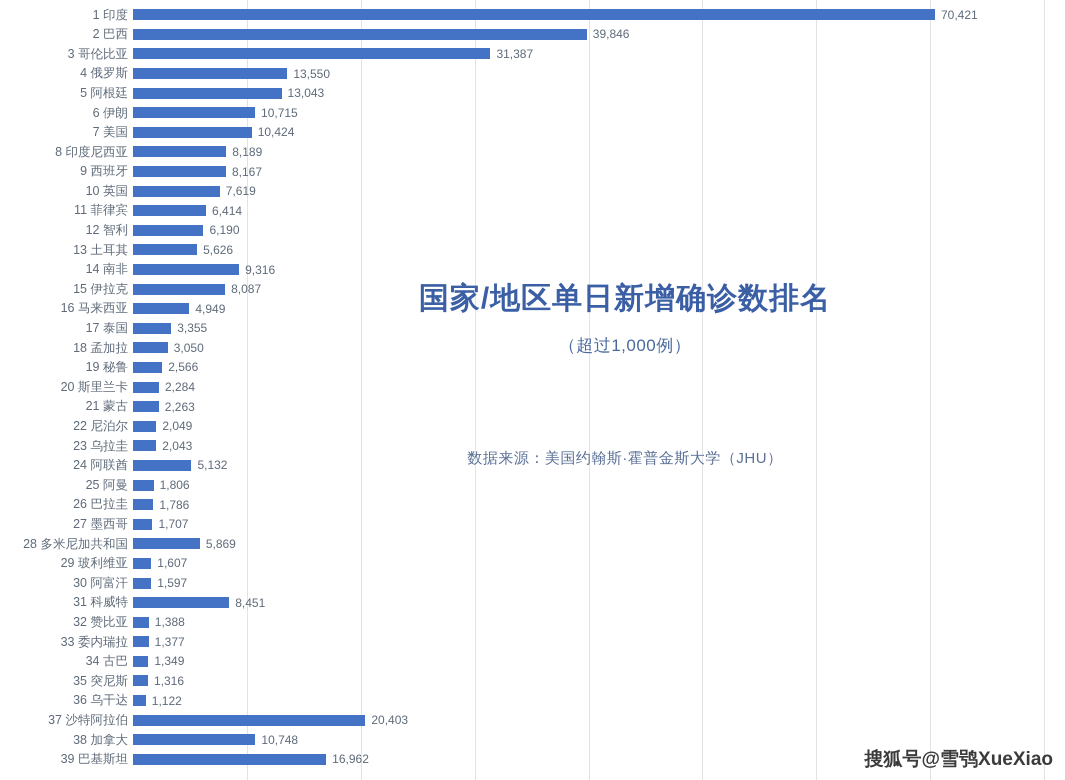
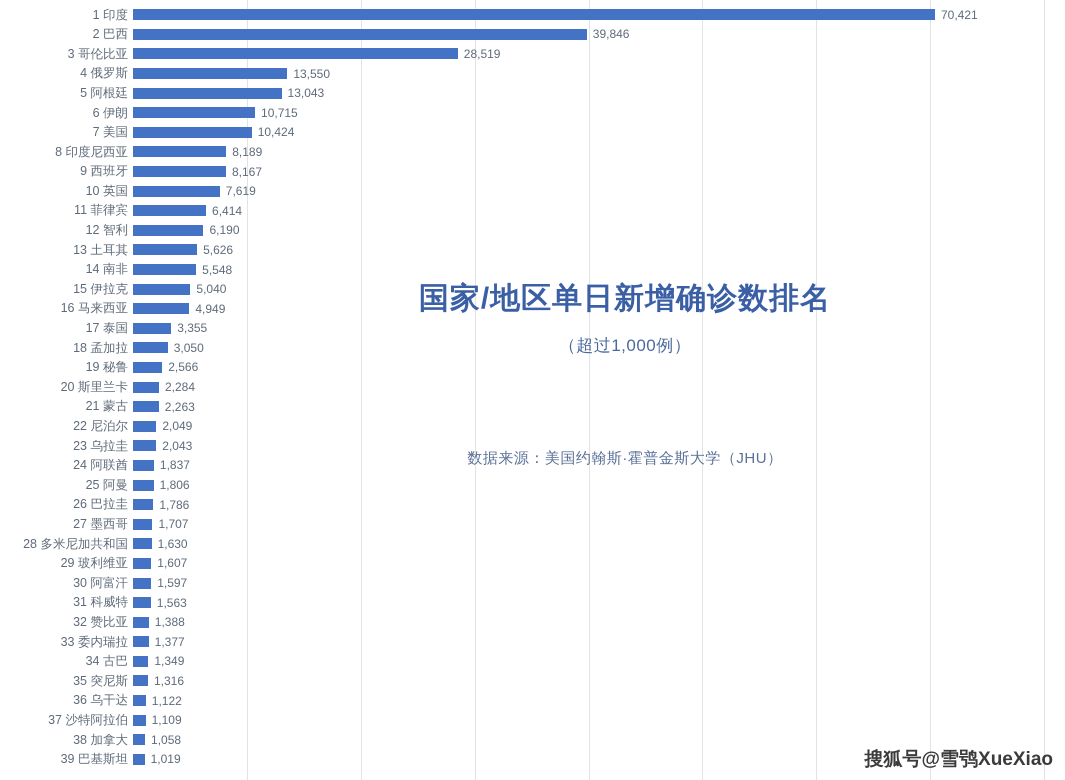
3 哥伦比亚: 31,387 -> 28,519
14 南非: 9,316 -> 5,548
15 伊拉克: 8,087 -> 5,040
24 阿联酋: 5,132 -> 1,837
28 多米尼加共和国: 5,869 -> 1,630
31 科威特: 8,451 -> 1,563
37 沙特阿拉伯: 20,403 -> 1,109
38 加拿大: 10,748 -> 1,058
39 巴基斯坦: 16,962 -> 1,019
